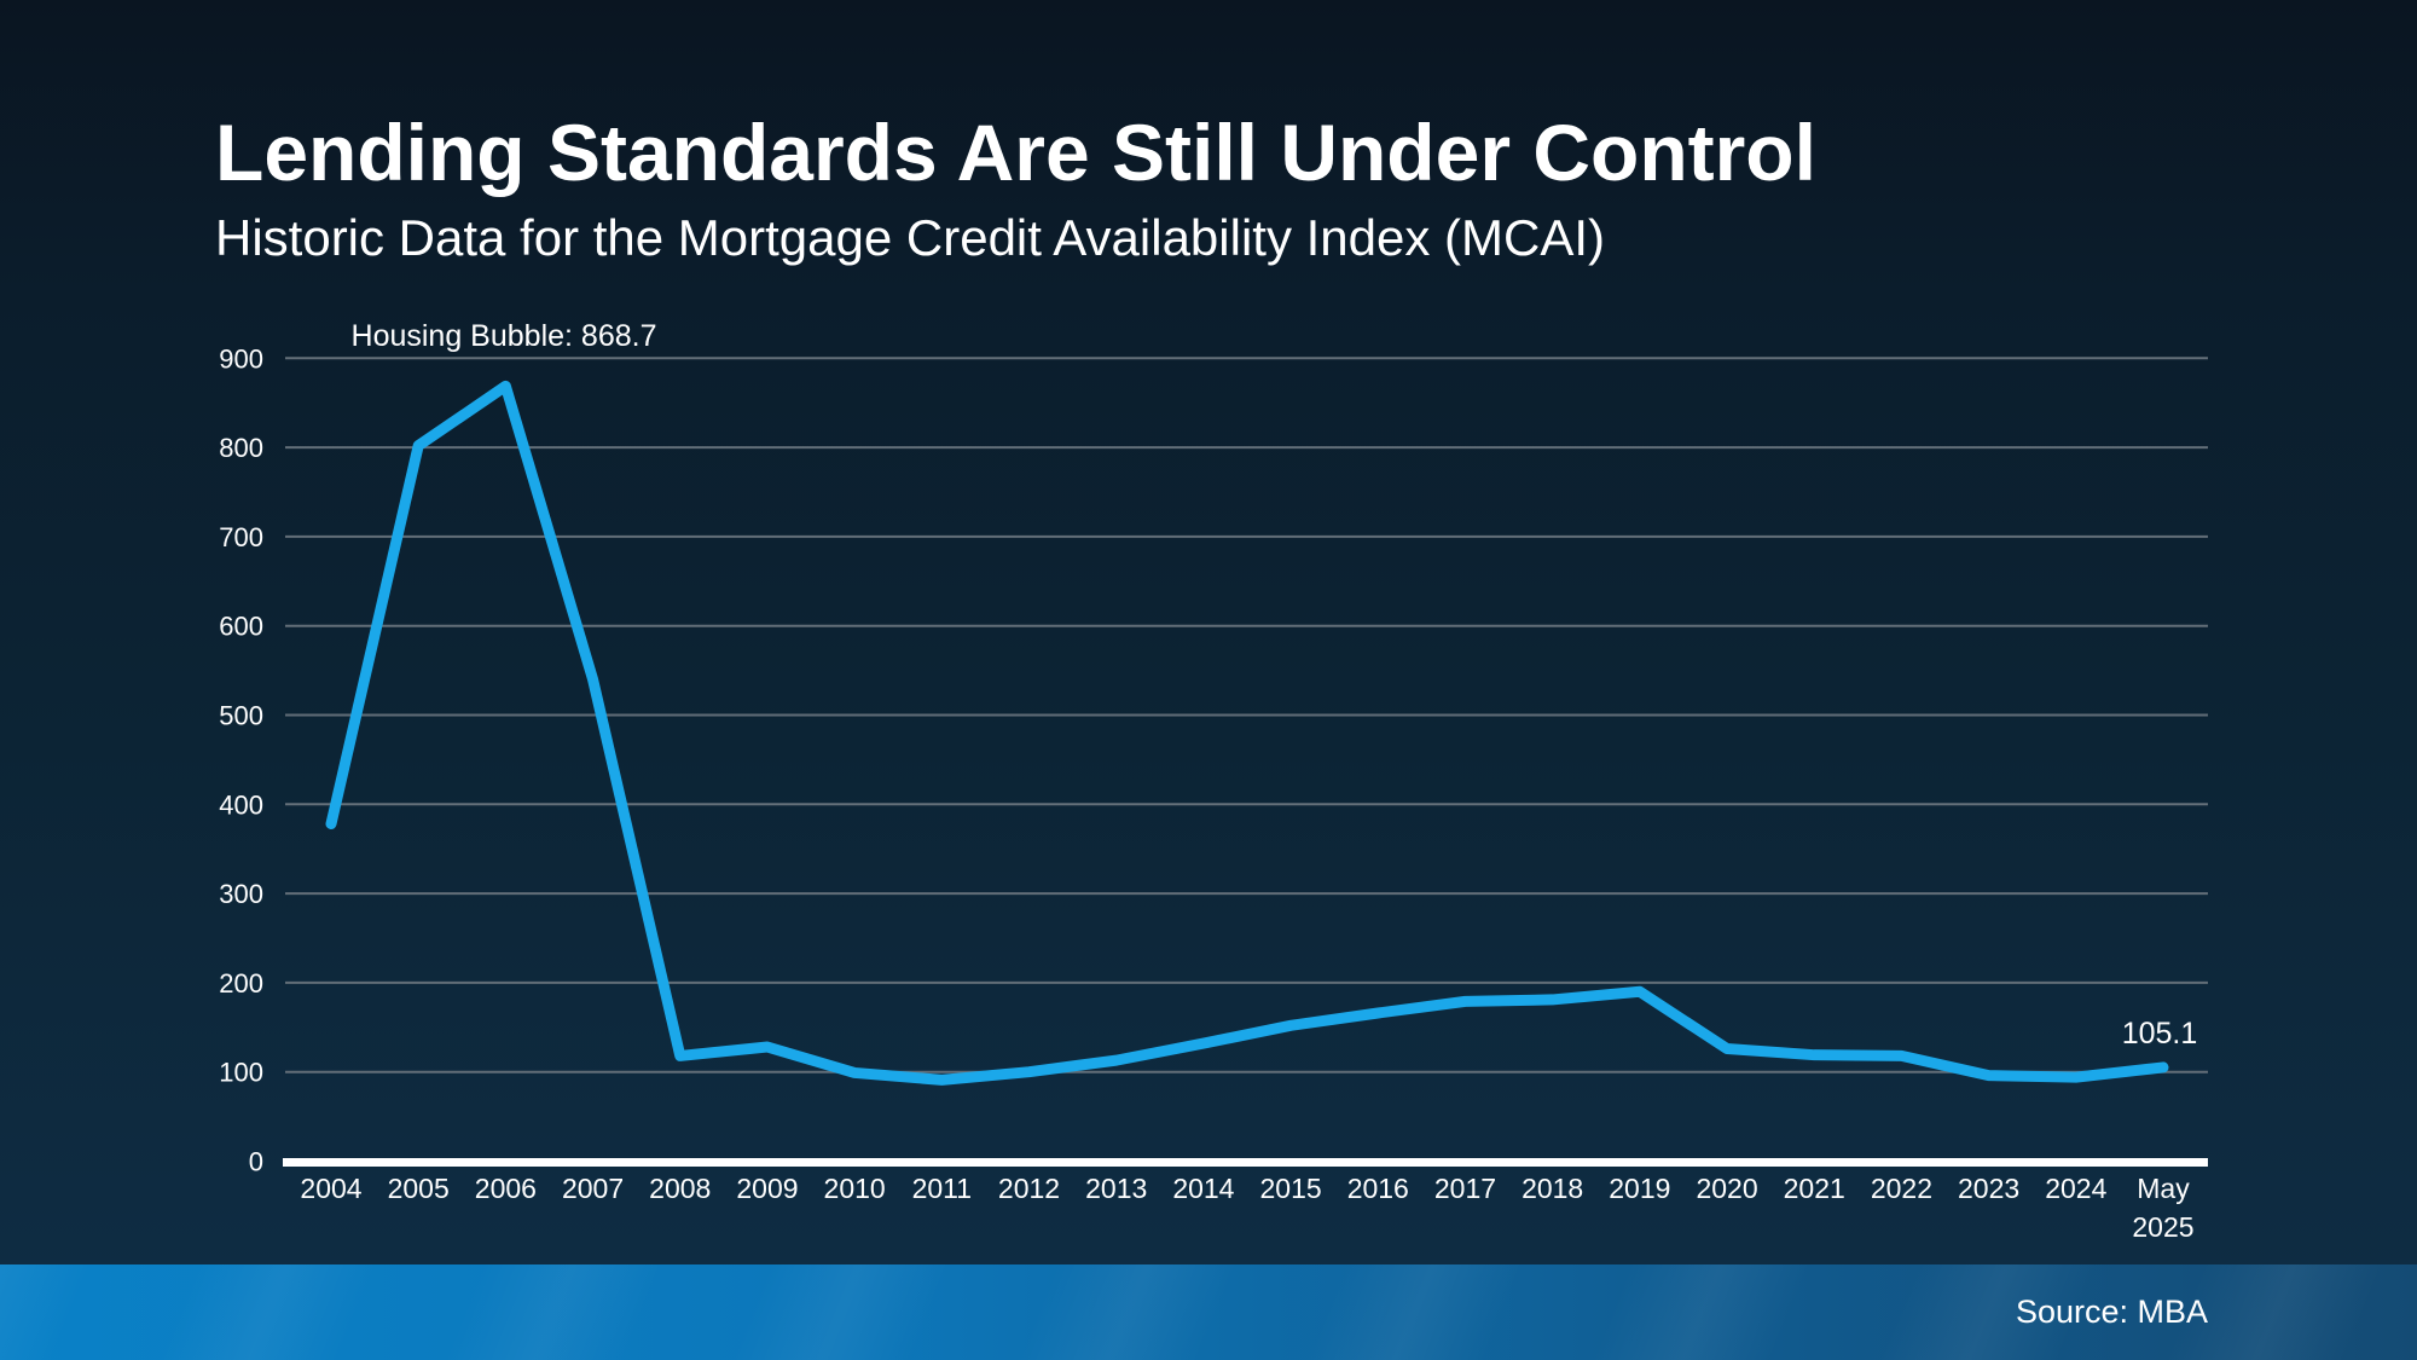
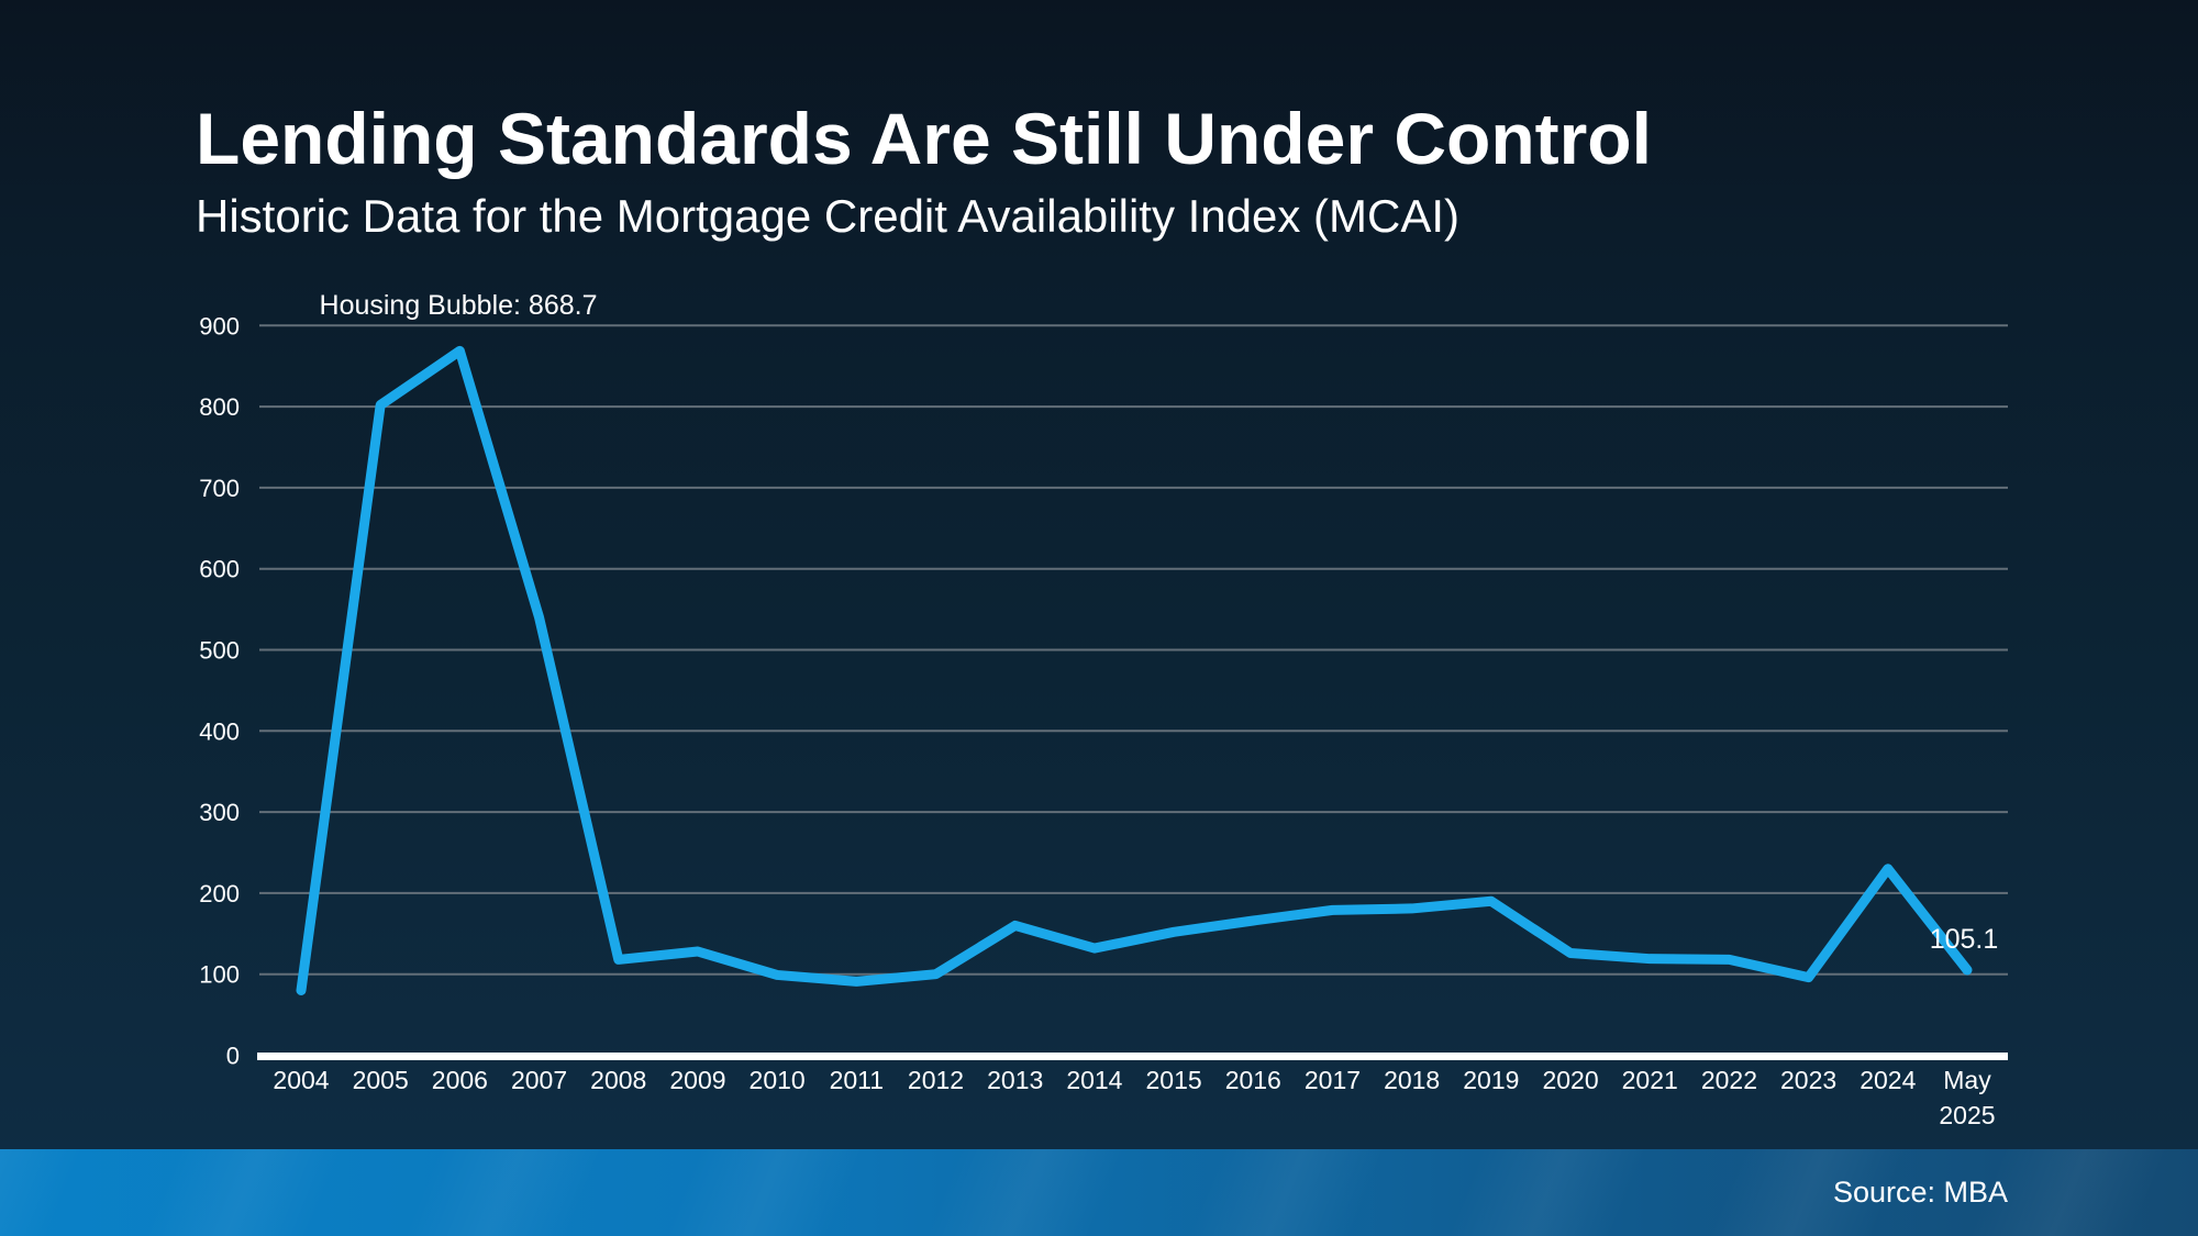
2004: 380 -> 80
2013: 110 -> 160
2024: 90 -> 230
